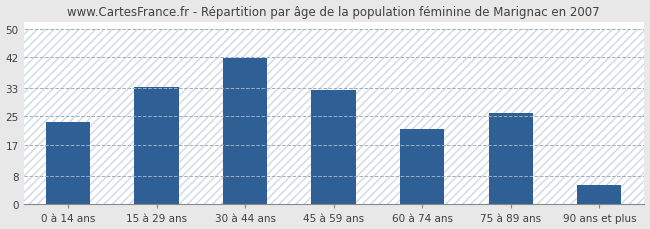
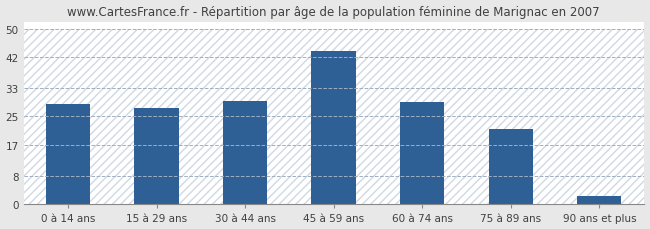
0 à 14 ans: 23.5 -> 28.5
15 à 29 ans: 33.5 -> 27.5
30 à 44 ans: 41.5 -> 29.5
45 à 59 ans: 32.5 -> 43.5
60 à 74 ans: 21.5 -> 29.0
75 à 89 ans: 26.0 -> 21.5
90 ans et plus: 5.5 -> 2.5
